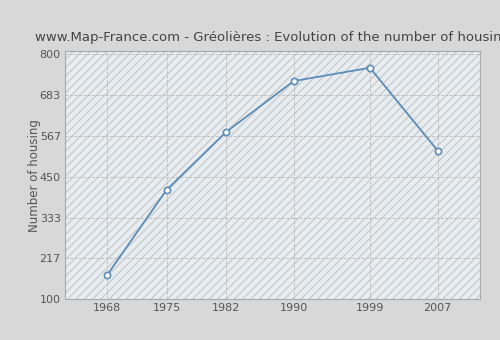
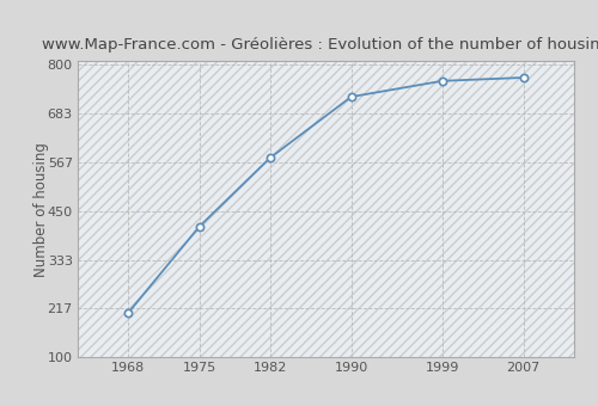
1968: 170 -> 207
2007: 525 -> 770
